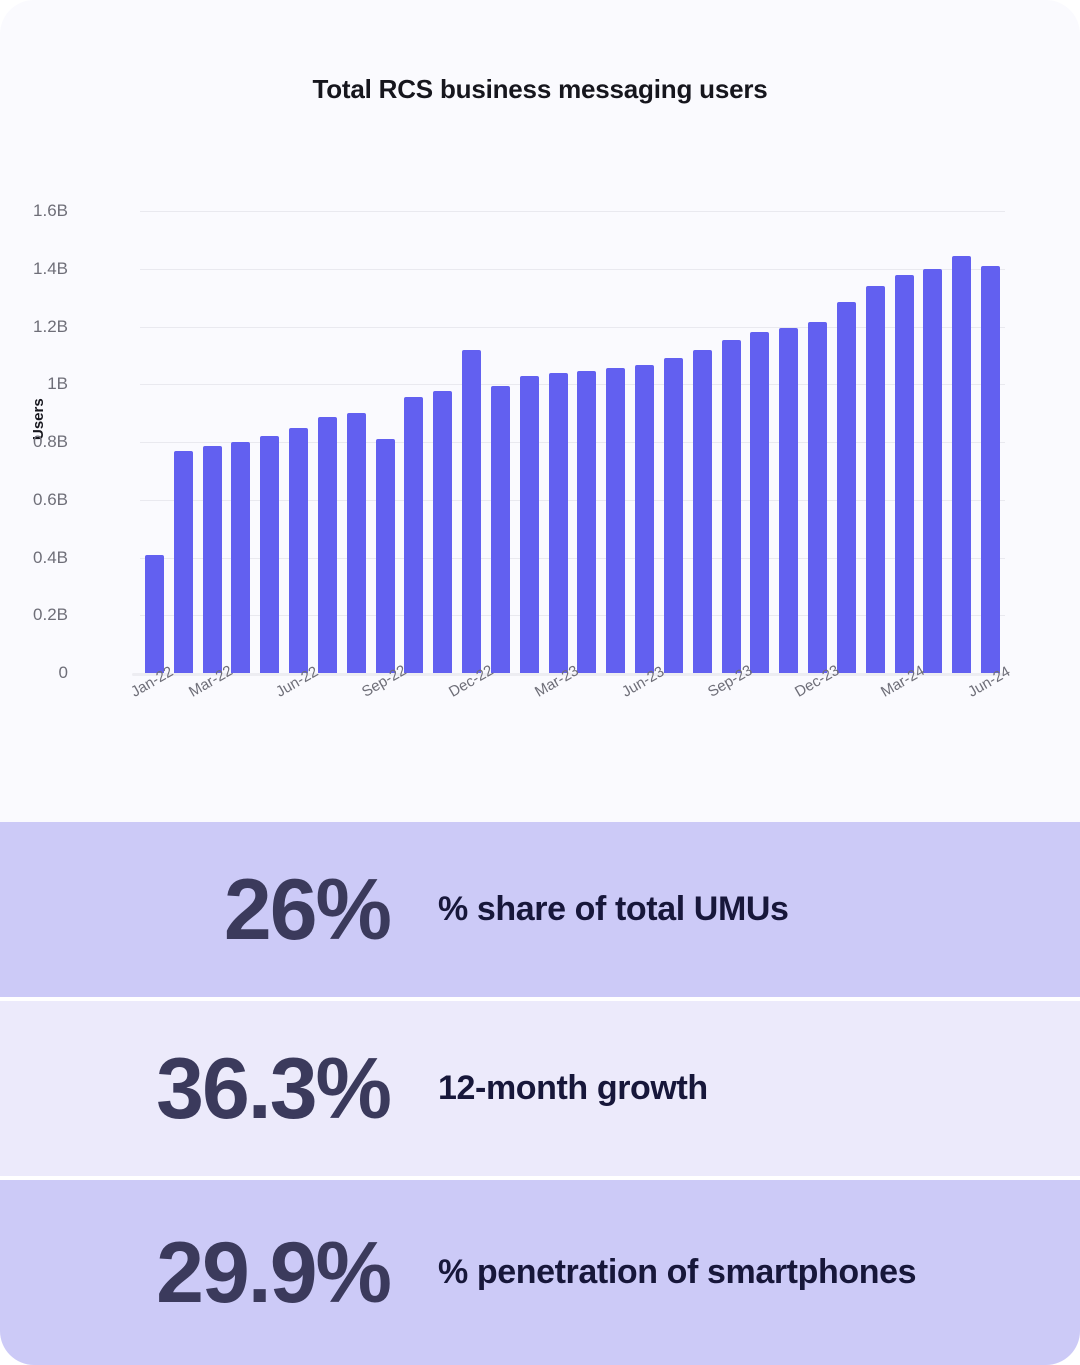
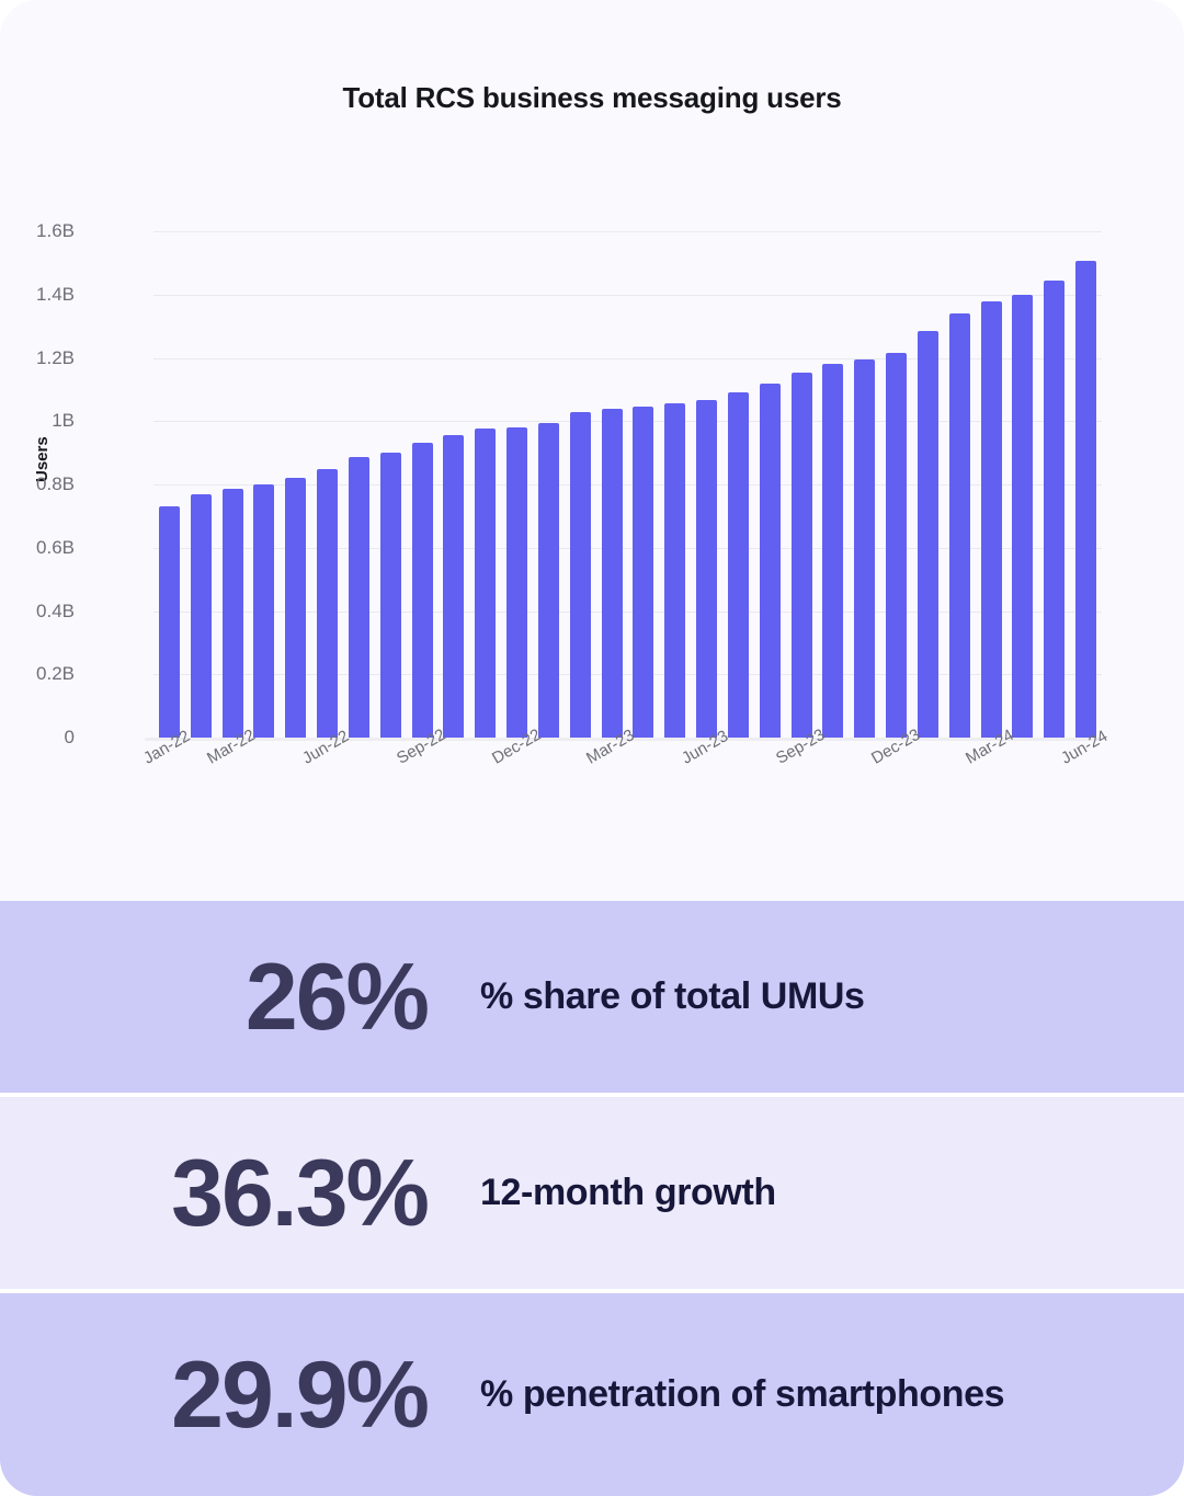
Jan-22: 0.41B -> 0.73B
Sep-22: 0.81B -> 0.93B
Dec-22: 1.12B -> 0.98B
Jun-24: 1.41B -> 1.50B
